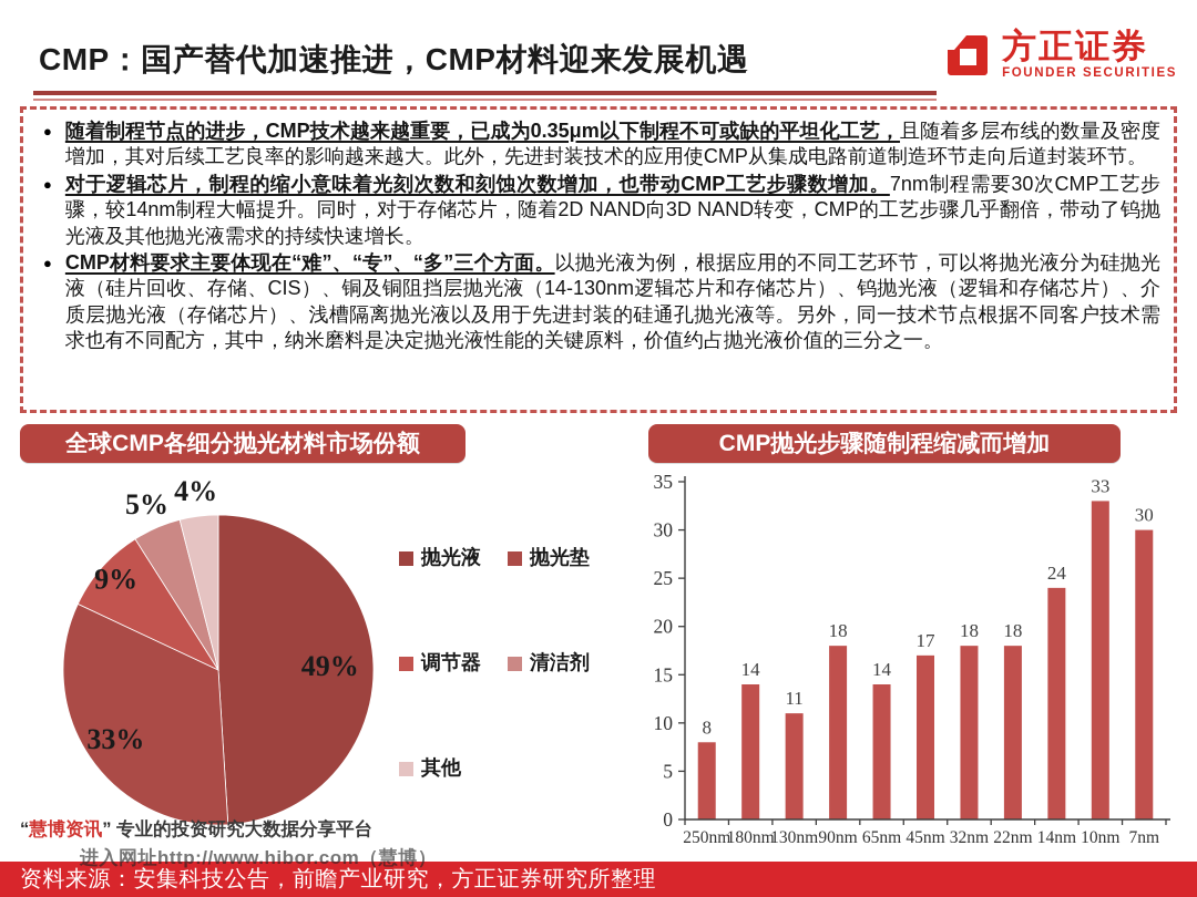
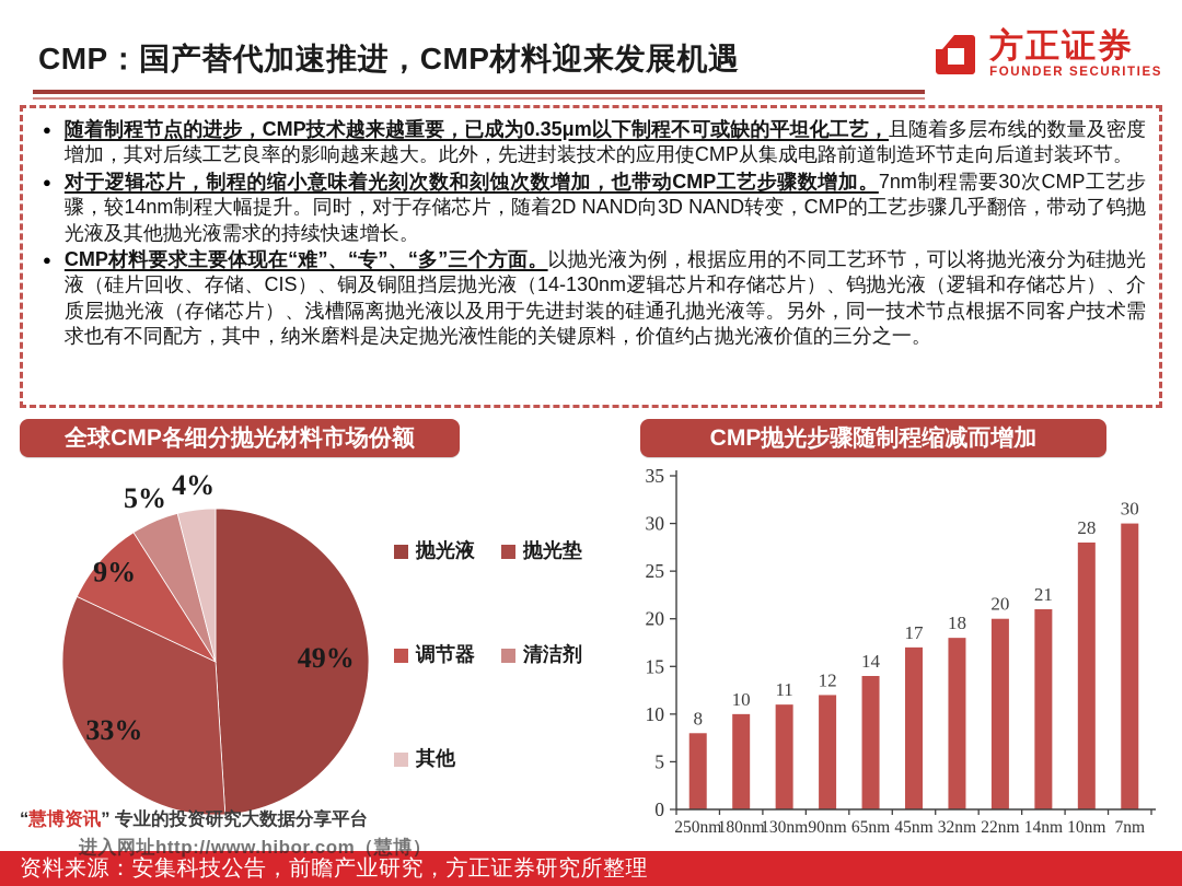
CMP抛光步骤随制程缩减而增加/180nm: 14 -> 10
CMP抛光步骤随制程缩减而增加/90nm: 18 -> 12
CMP抛光步骤随制程缩减而增加/22nm: 18 -> 20
CMP抛光步骤随制程缩减而增加/14nm: 24 -> 21
CMP抛光步骤随制程缩减而增加/10nm: 33 -> 28
